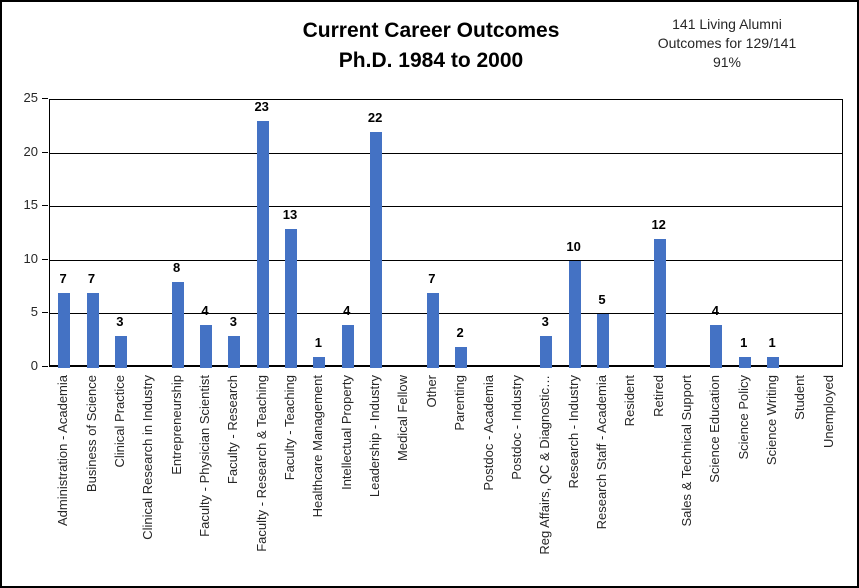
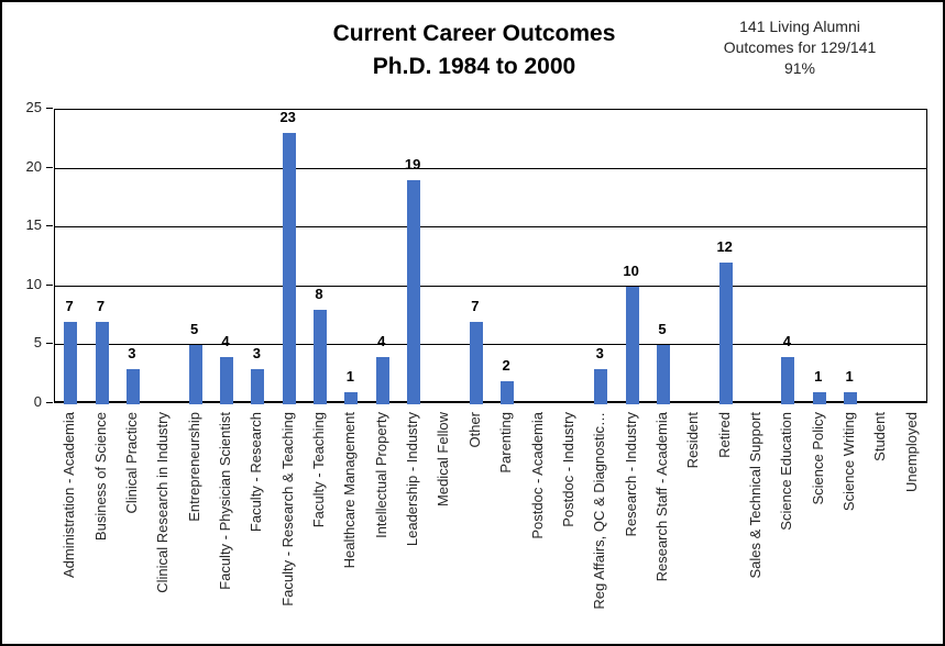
Entrepreneurship: 8 -> 5
Faculty - Teaching: 13 -> 8
Leadership - Industry: 22 -> 19
